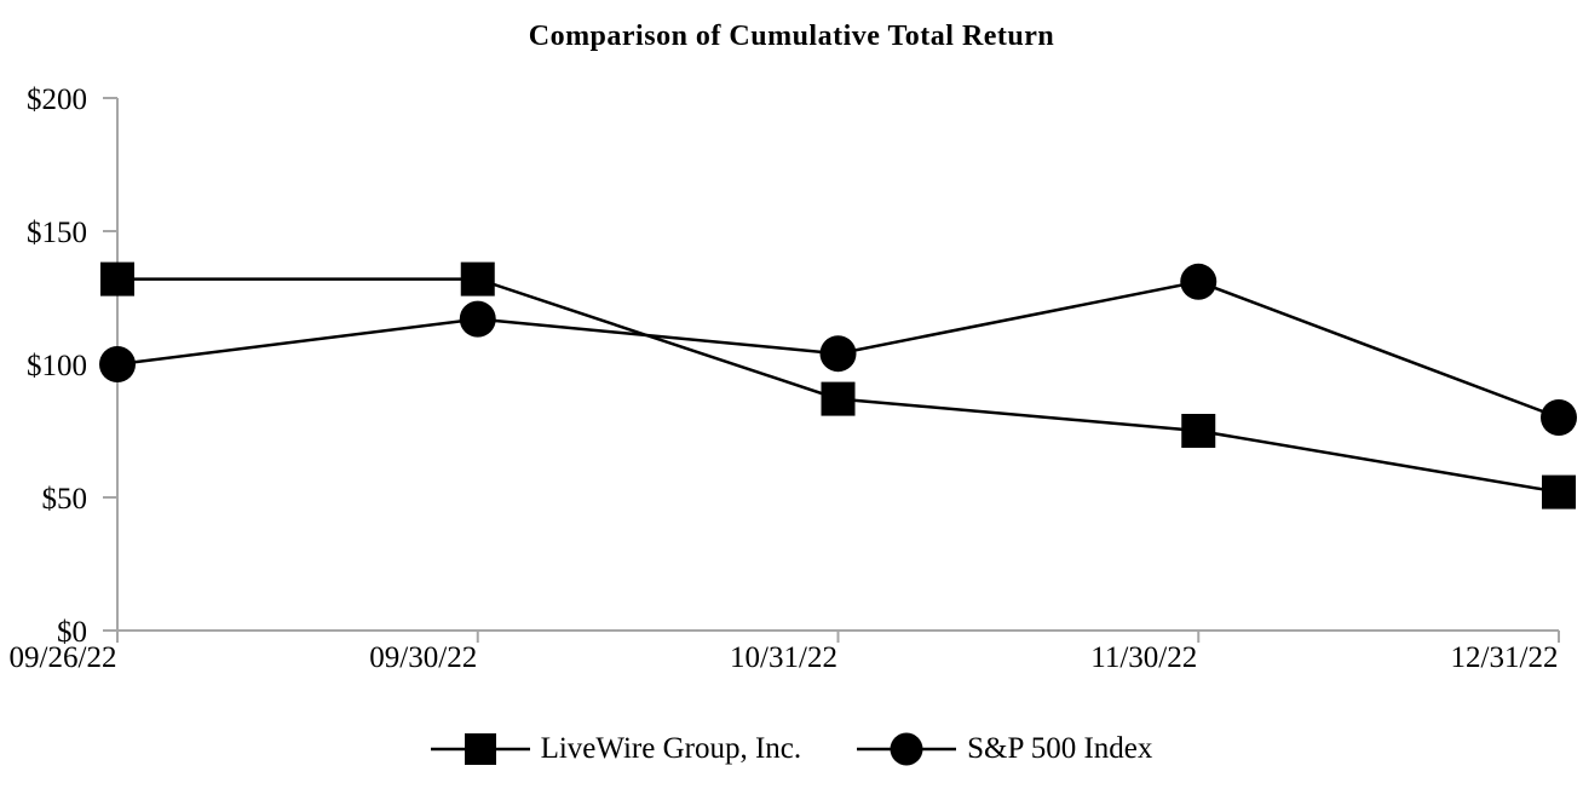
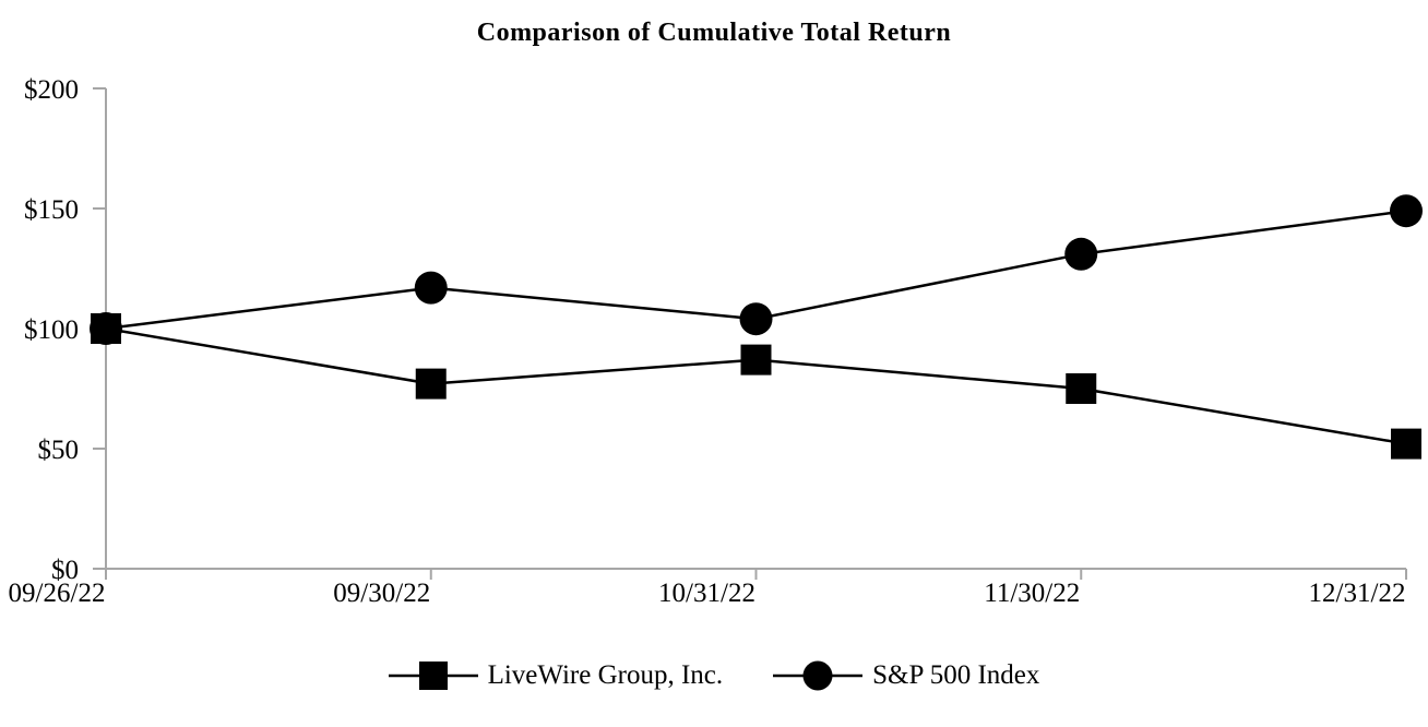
LiveWire Group, Inc./09/26/22: $132 -> $100
LiveWire Group, Inc./09/30/22: $132 -> $77
S&P 500 Index/12/31/22: $80 -> $149
